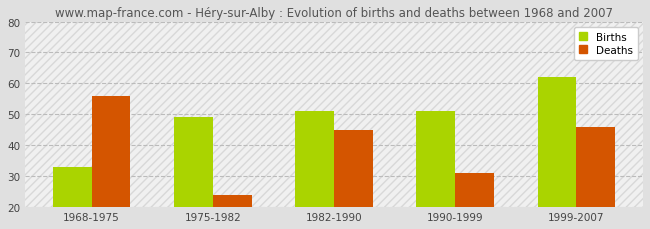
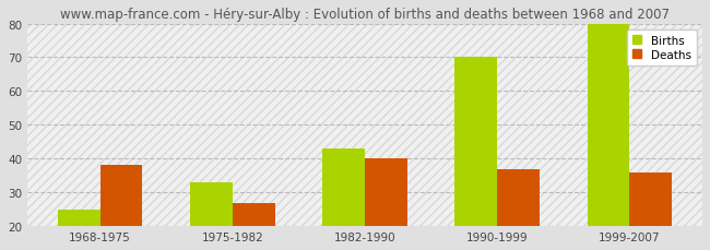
Births/1968-1975: 33 -> 25
Deaths/1968-1975: 56 -> 38
Births/1975-1982: 49 -> 33
Deaths/1975-1982: 24 -> 27
Births/1982-1990: 51 -> 43
Deaths/1982-1990: 45 -> 40
Births/1990-1999: 51 -> 70
Deaths/1990-1999: 31 -> 37
Births/1999-2007: 62 -> 80
Deaths/1999-2007: 46 -> 36
